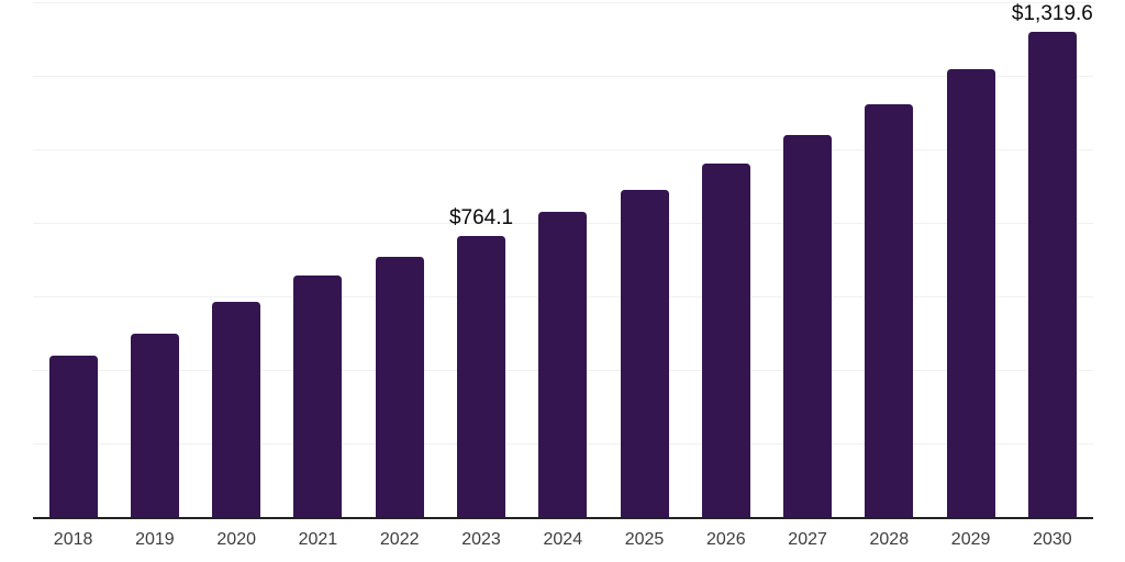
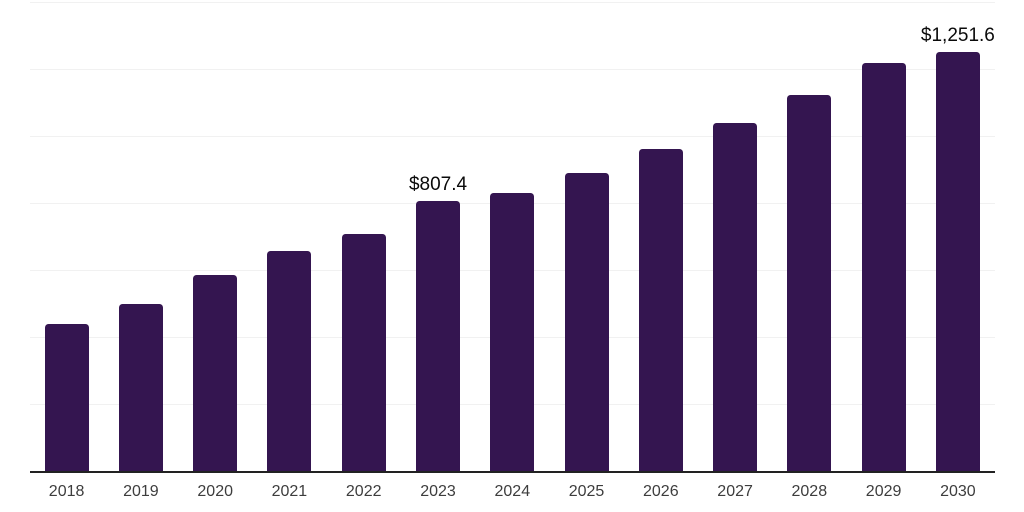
2023: $764.1 -> $807.4
2030: $1,319.6 -> $1,251.6
